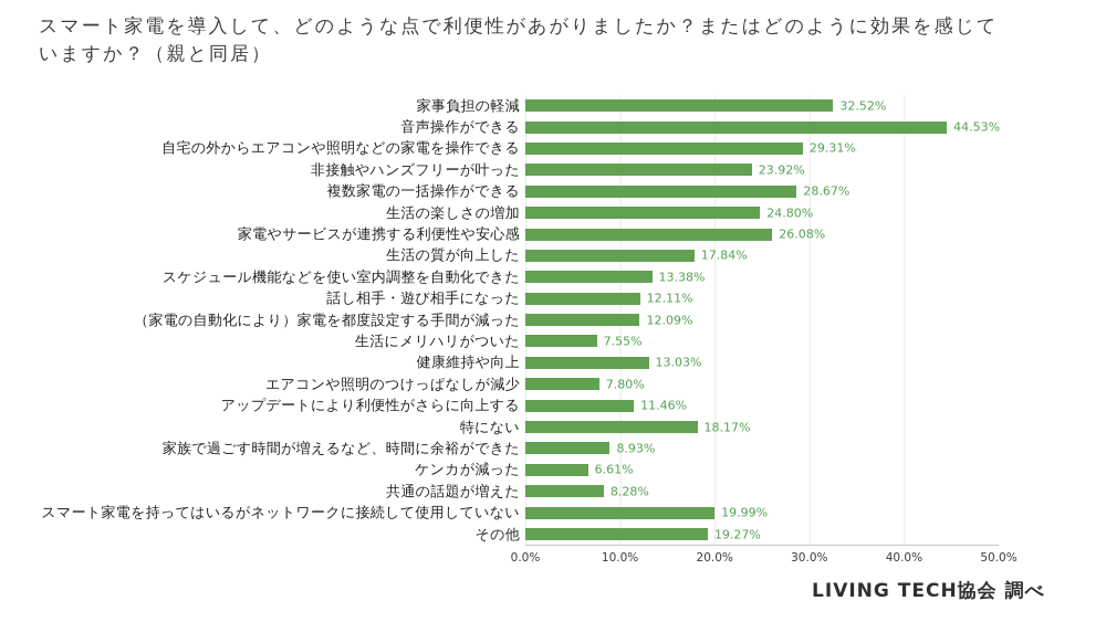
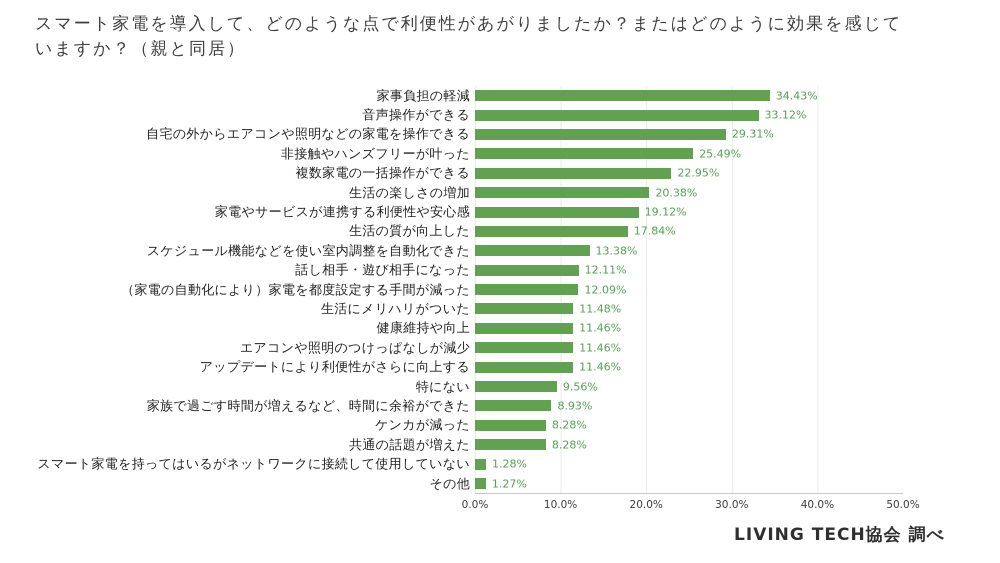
家事負担の軽減: 32.52% -> 34.43%
音声操作ができる: 44.53% -> 33.12%
非接触やハンズフリーが叶った: 23.92% -> 25.49%
複数家電の一括操作ができる: 28.67% -> 22.95%
生活の楽しさの増加: 24.80% -> 20.38%
家電やサービスが連携する利便性や安心感: 26.08% -> 19.12%
生活にメリハリがついた: 7.55% -> 11.48%
健康維持や向上: 13.03% -> 11.46%
エアコンや照明のつけっぱなしが減少: 7.80% -> 11.46%
特にない: 18.17% -> 9.56%
ケンカが減った: 6.61% -> 8.28%
スマート家電を持ってはいるがネットワークに接続して使用していない: 19.99% -> 1.28%
その他: 19.27% -> 1.27%
